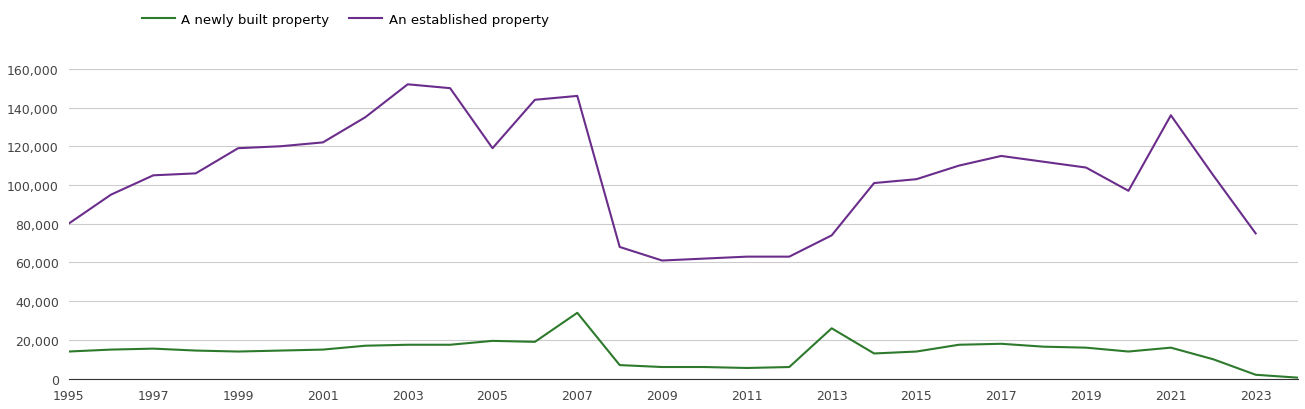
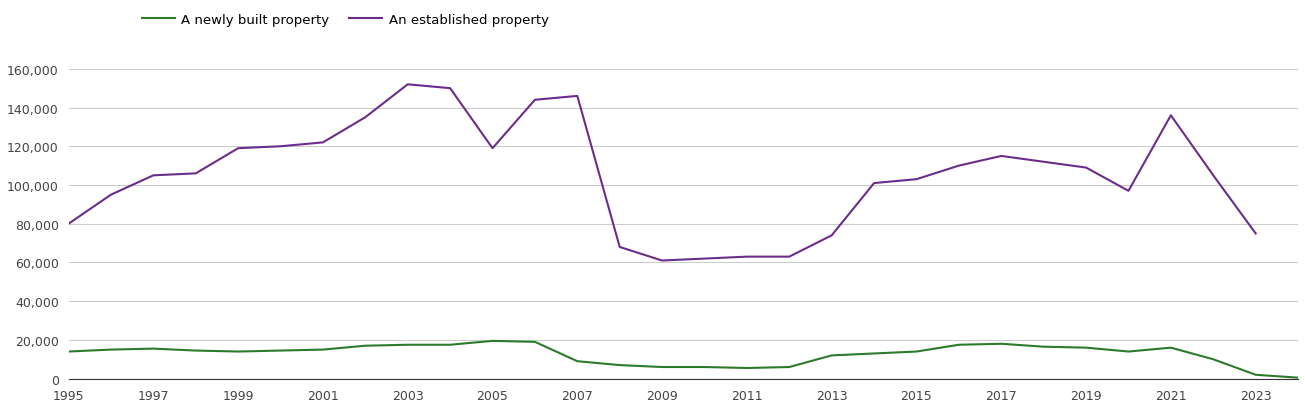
A newly built property/2007: 34,000 -> 9,000
A newly built property/2013: 26,000 -> 12,000
